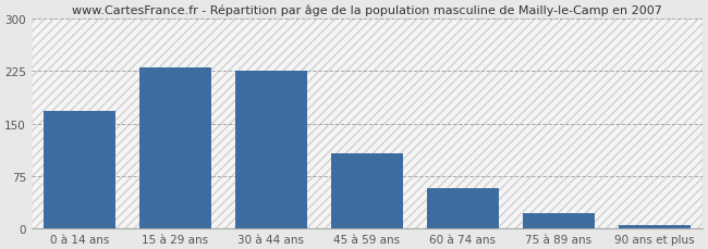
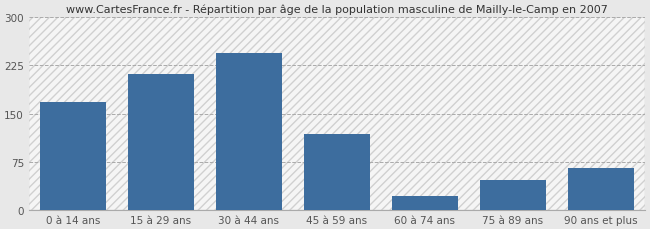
15 à 29 ans: 230 -> 212
30 à 44 ans: 226 -> 244
45 à 59 ans: 107 -> 118
60 à 74 ans: 57 -> 22
75 à 89 ans: 22 -> 46
90 ans et plus: 5 -> 66
